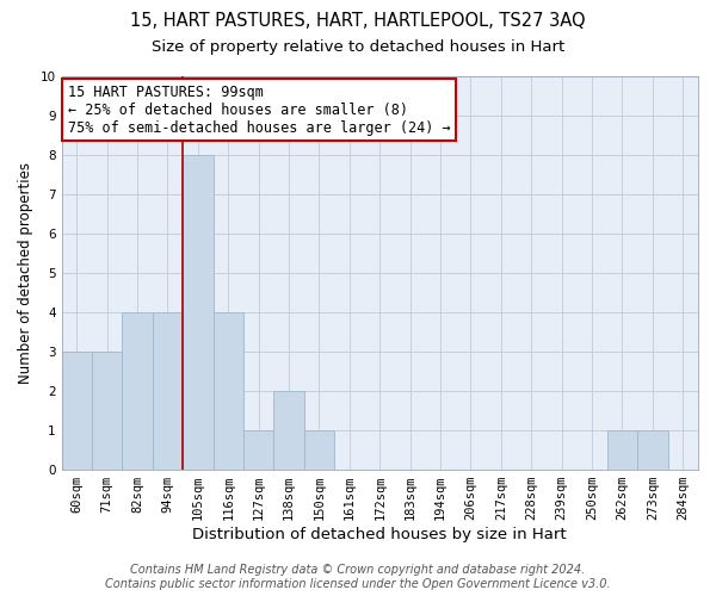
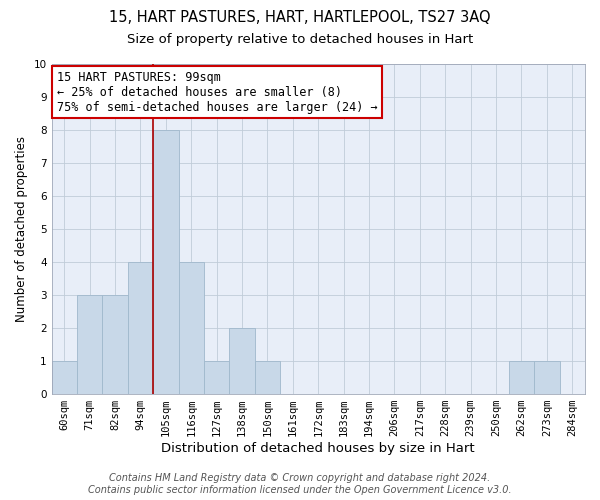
60sqm: 3 -> 1
82sqm: 4 -> 3
